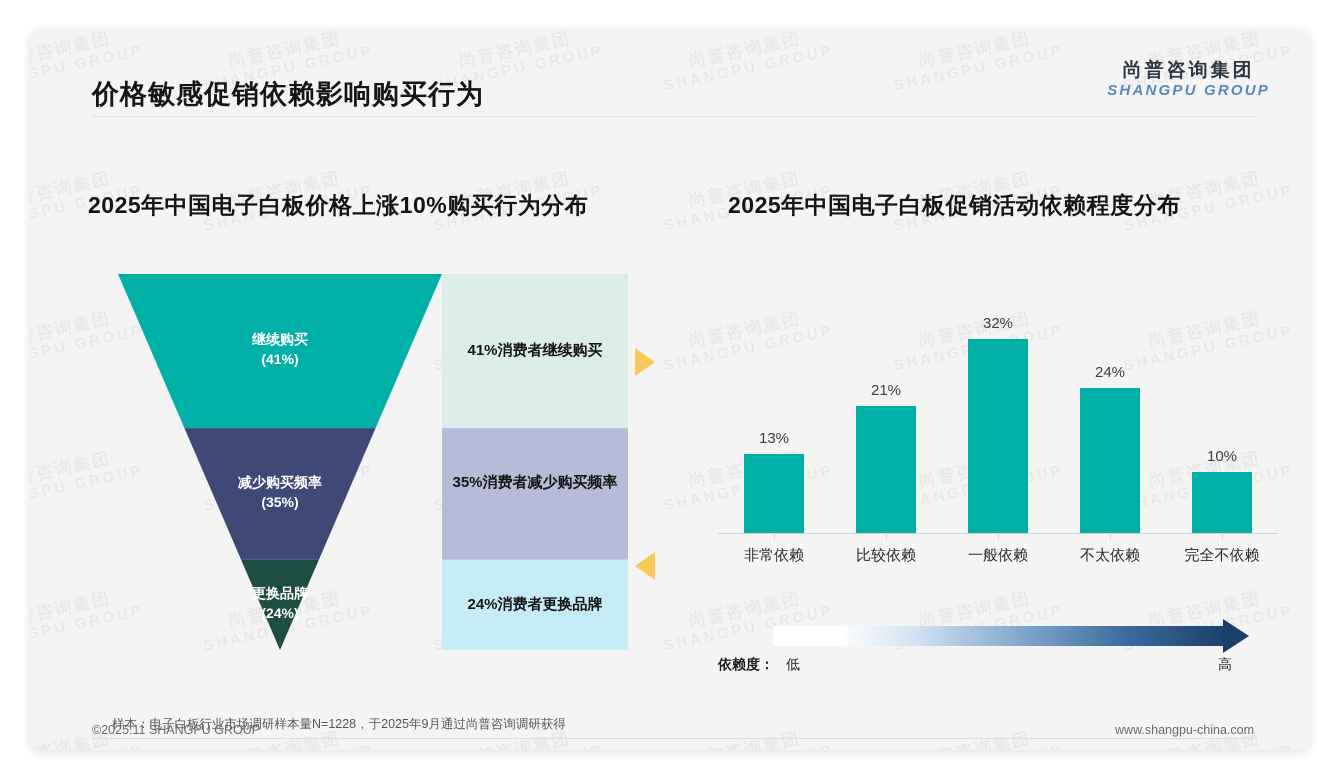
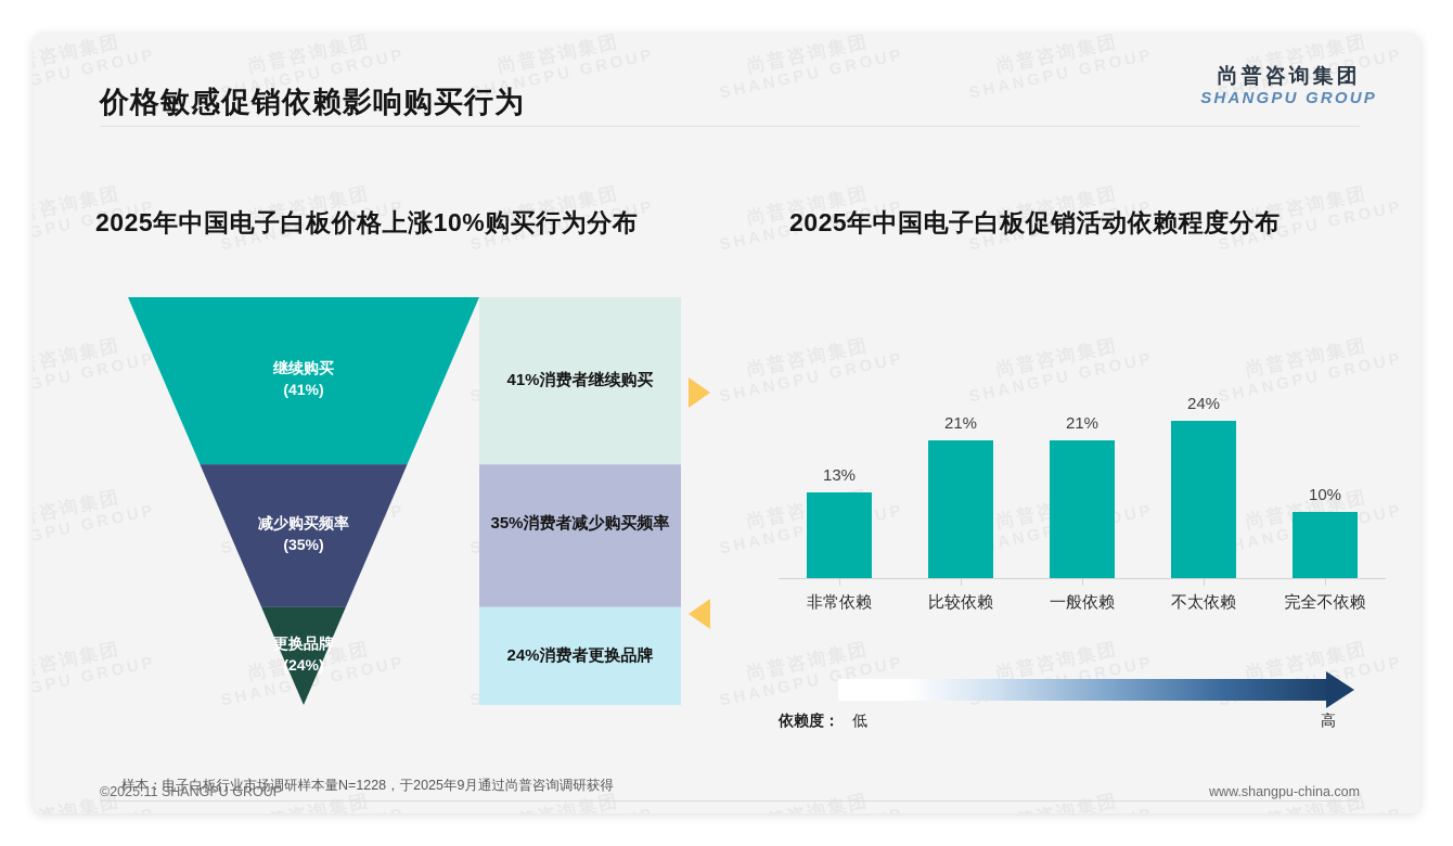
一般依赖: 32% -> 21%
